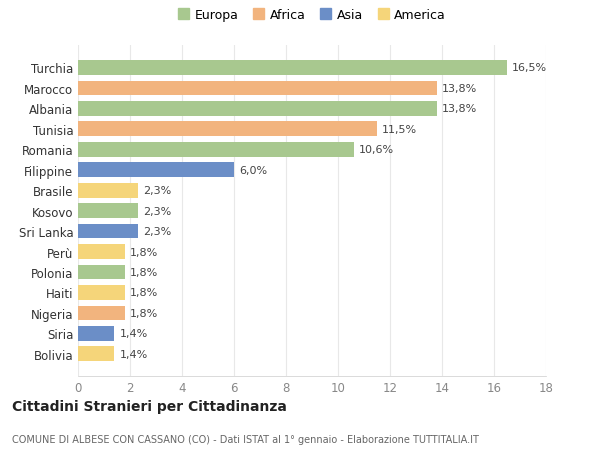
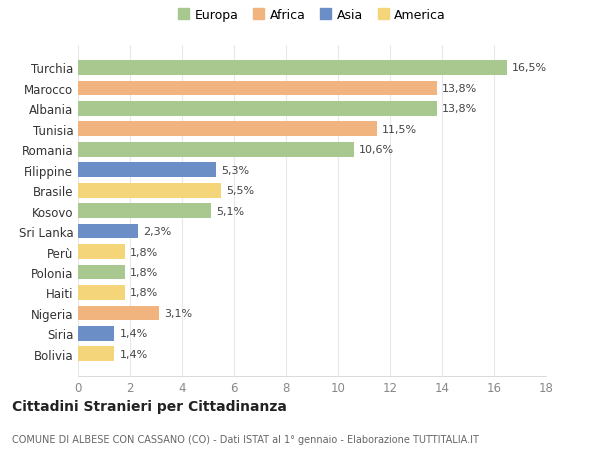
Filippine: 6,0% -> 5,3%
Brasile: 2,3% -> 5,5%
Kosovo: 2,3% -> 5,1%
Nigeria: 1,8% -> 3,1%
